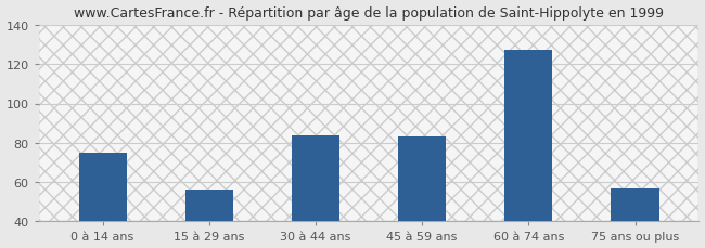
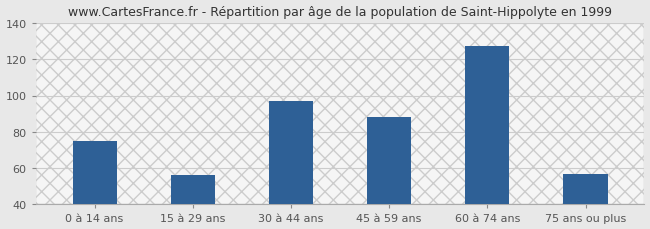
30 à 44 ans: 84 -> 97
45 à 59 ans: 83 -> 88
